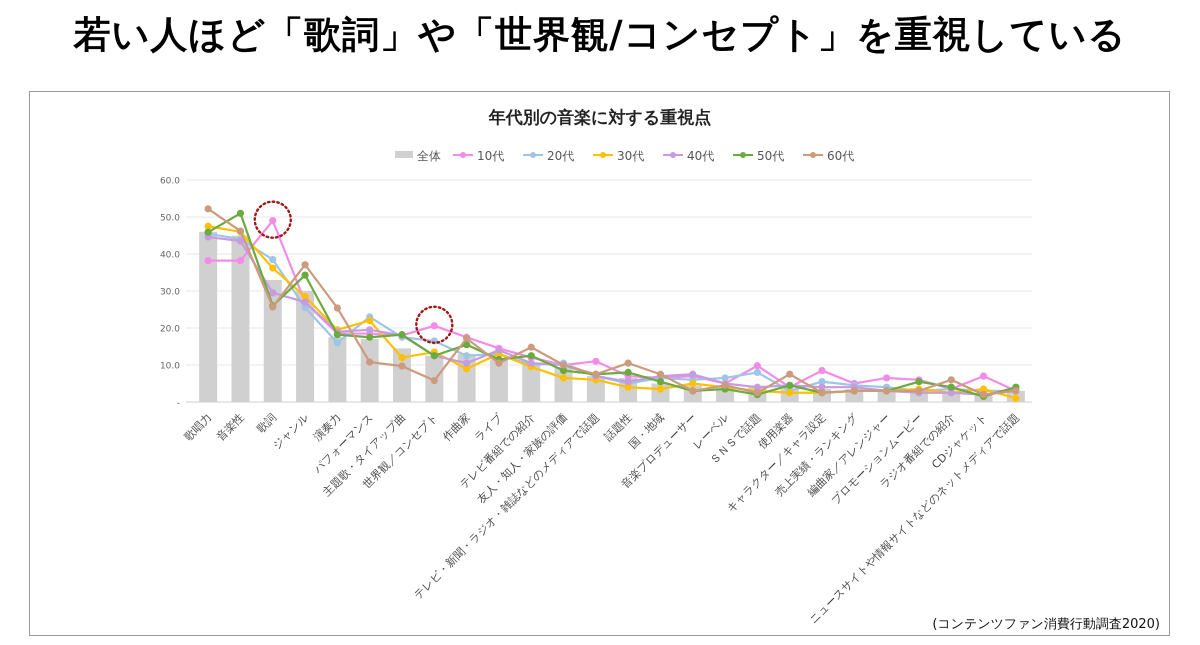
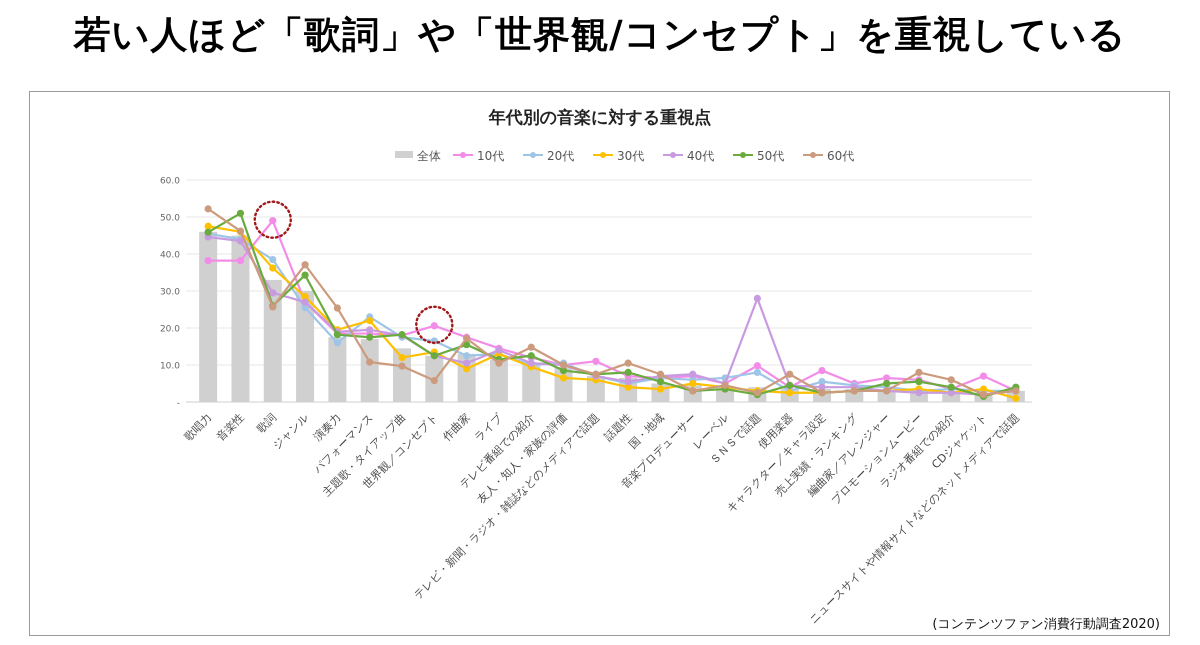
40代/ＳＮＳで話題: 4 -> 28
50代/編曲家／アレンジャー: 3 -> 5
60代/プロモーションムービー: 3 -> 8
